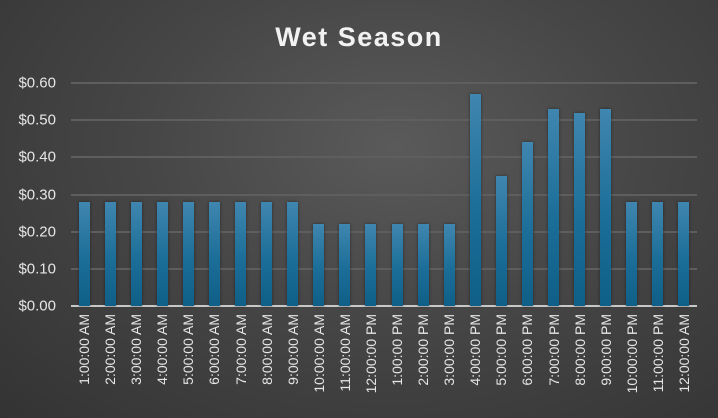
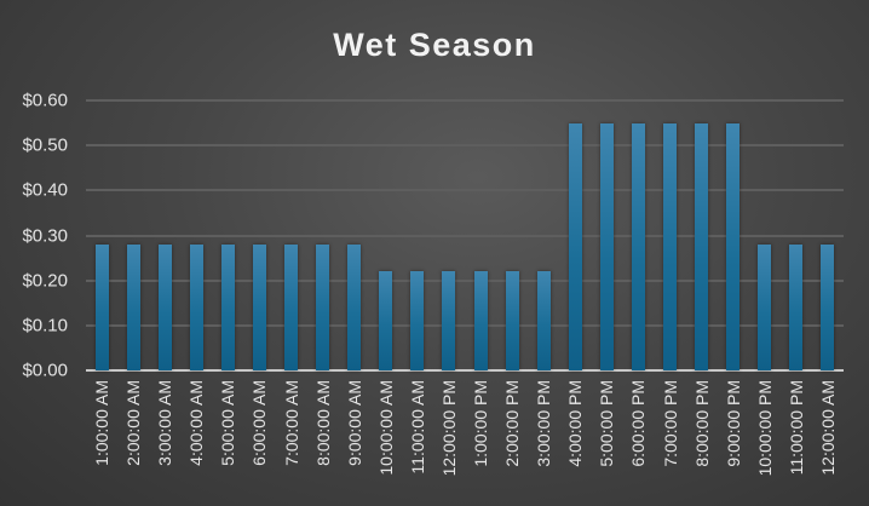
4:00:00 PM: $0.57 -> $0.55
5:00:00 PM: $0.35 -> $0.55
6:00:00 PM: $0.44 -> $0.55
7:00:00 PM: $0.53 -> $0.55
8:00:00 PM: $0.52 -> $0.55
9:00:00 PM: $0.53 -> $0.55
